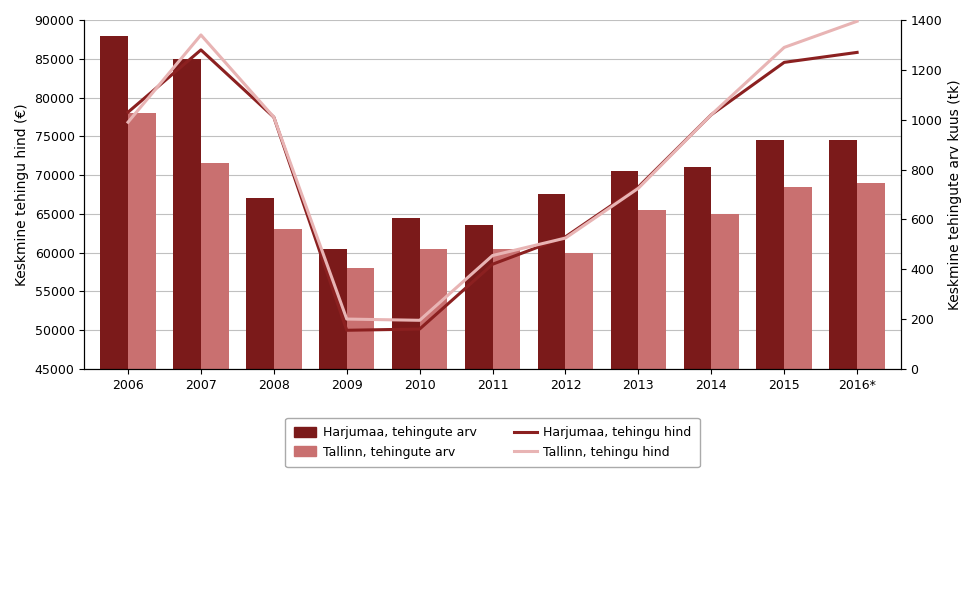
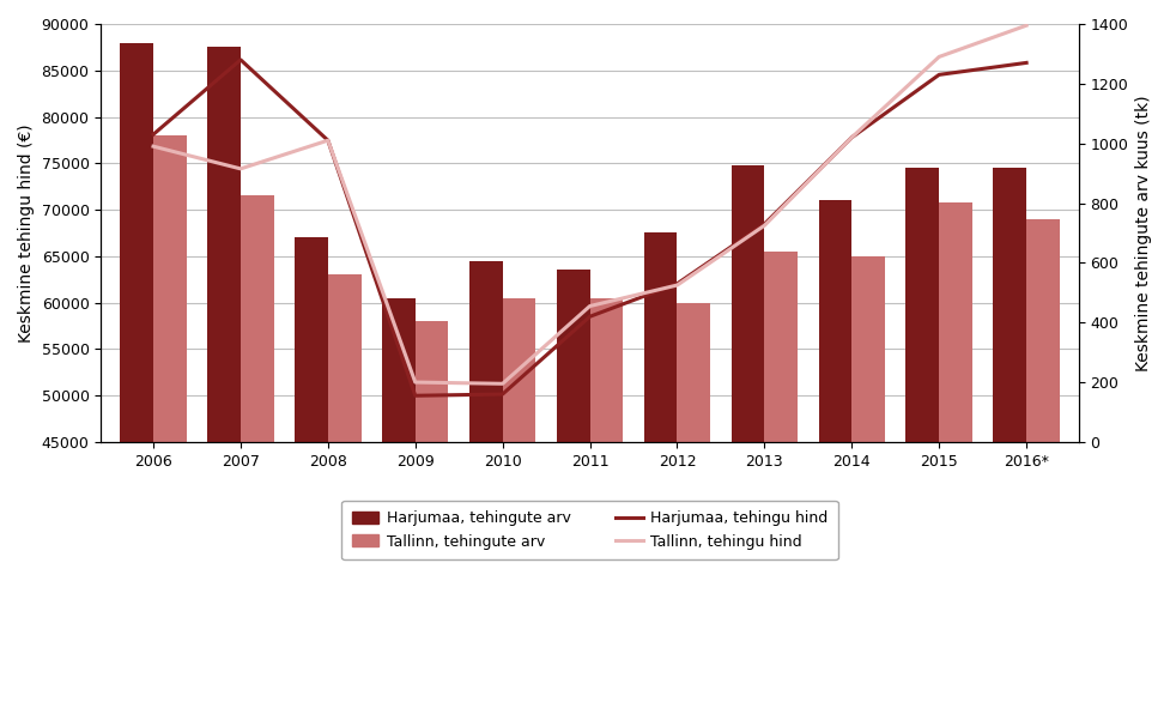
Harjumaa, tehingute arv/2007: 85000 -> 87600
Tallinn, tehingu hind/2007: 1340 -> 915
Harjumaa, tehingute arv/2013: 70500 -> 74800
Tallinn, tehingute arv/2015: 68500 -> 70800
